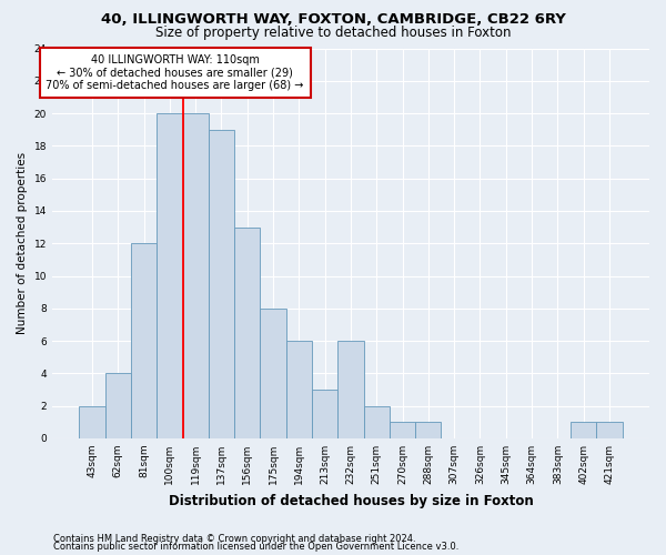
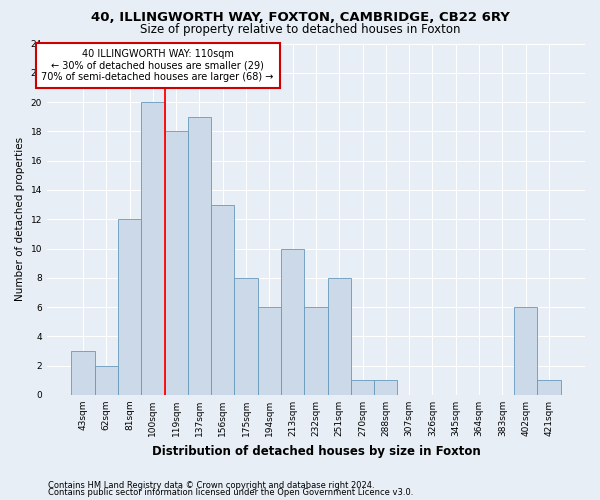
43sqm: 2 -> 3
62sqm: 4 -> 2
119sqm: 20 -> 18
213sqm: 3 -> 10
251sqm: 2 -> 8
402sqm: 1 -> 6
